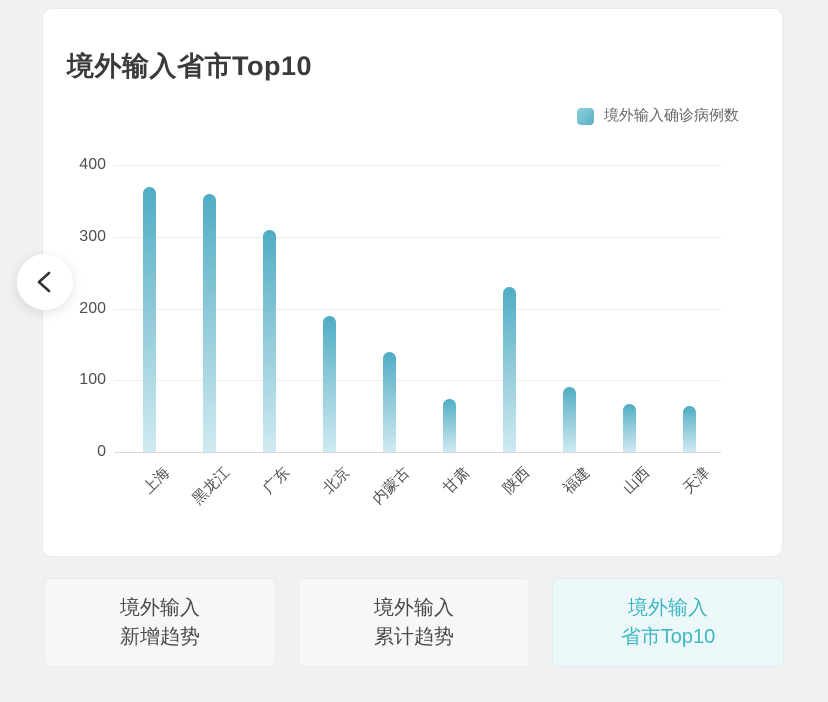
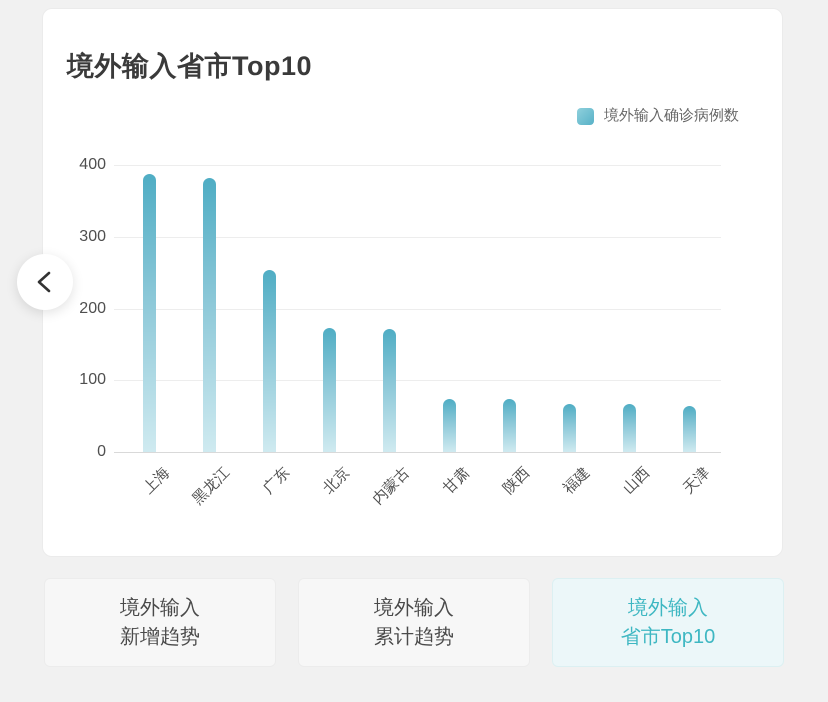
上海: 370 -> 390
黑龙江: 360 -> 380
广东: 310 -> 250
北京: 190 -> 170
内蒙古: 140 -> 170
陕西: 230 -> 70
福建: 90 -> 70
